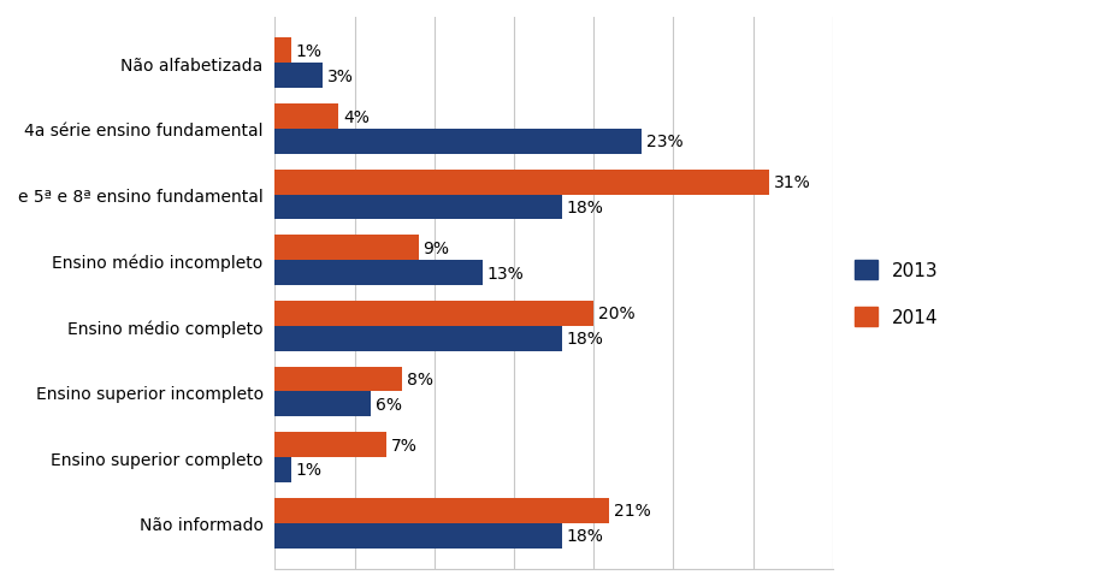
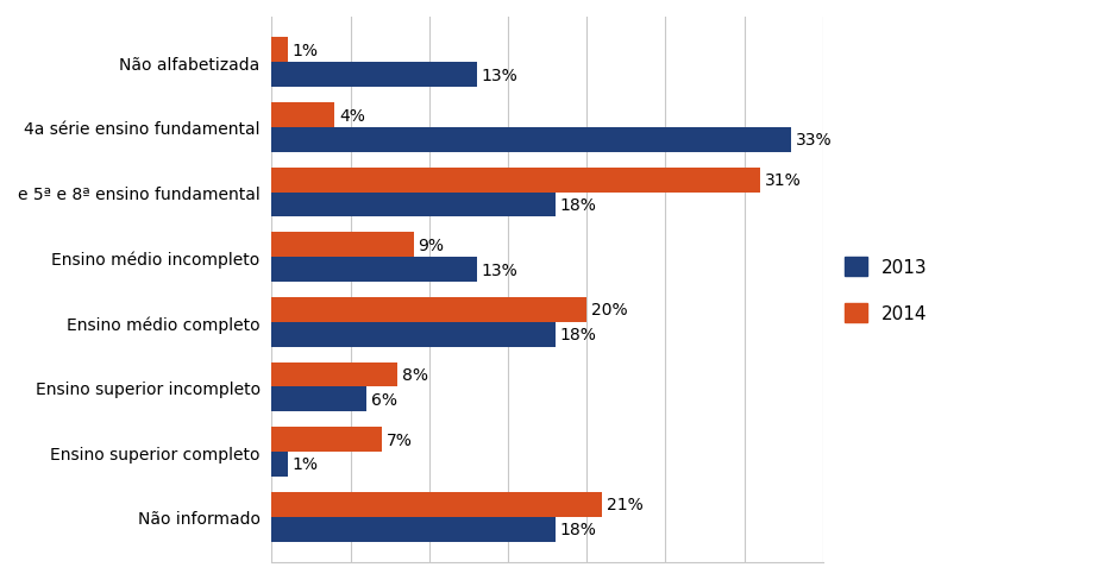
2013/Não alfabetizada: 3% -> 13%
2013/4a série ensino fundamental: 23% -> 33%
